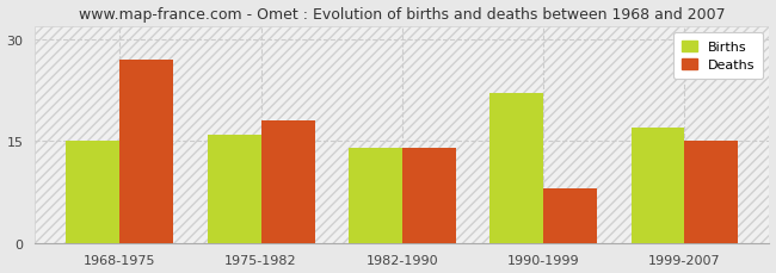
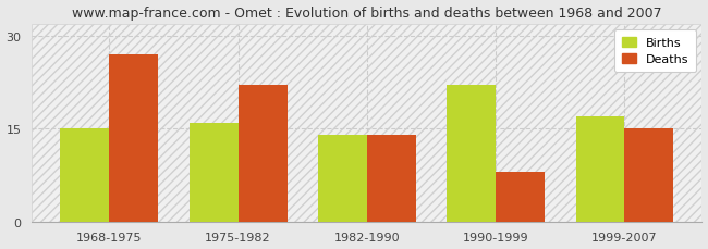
Deaths/1975-1982: 18 -> 22
